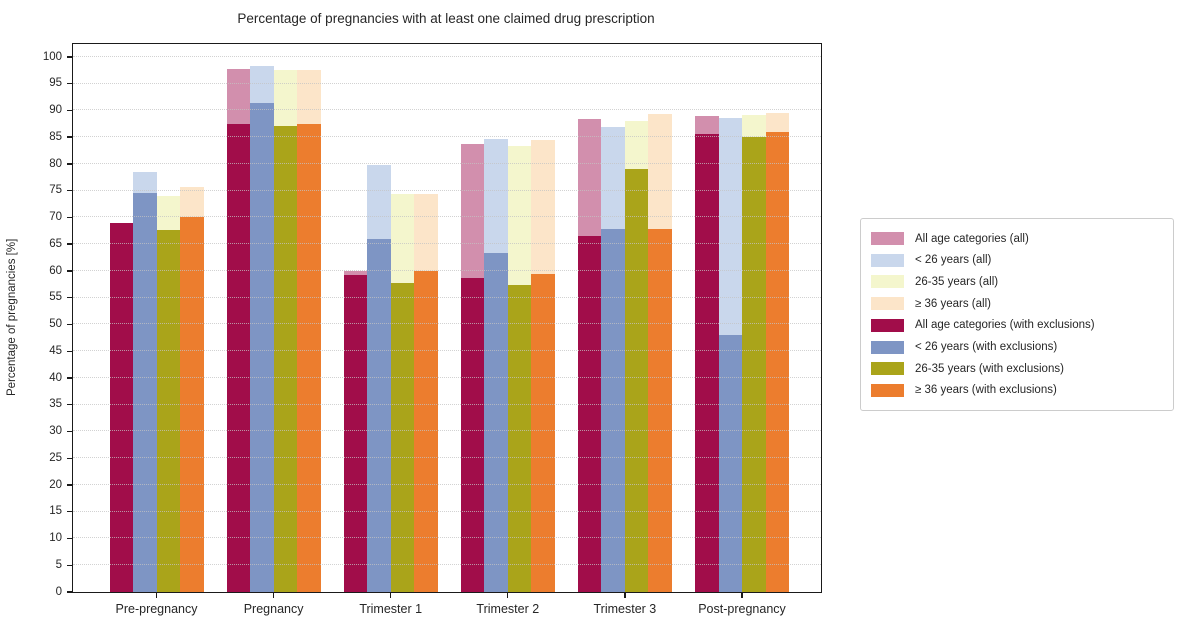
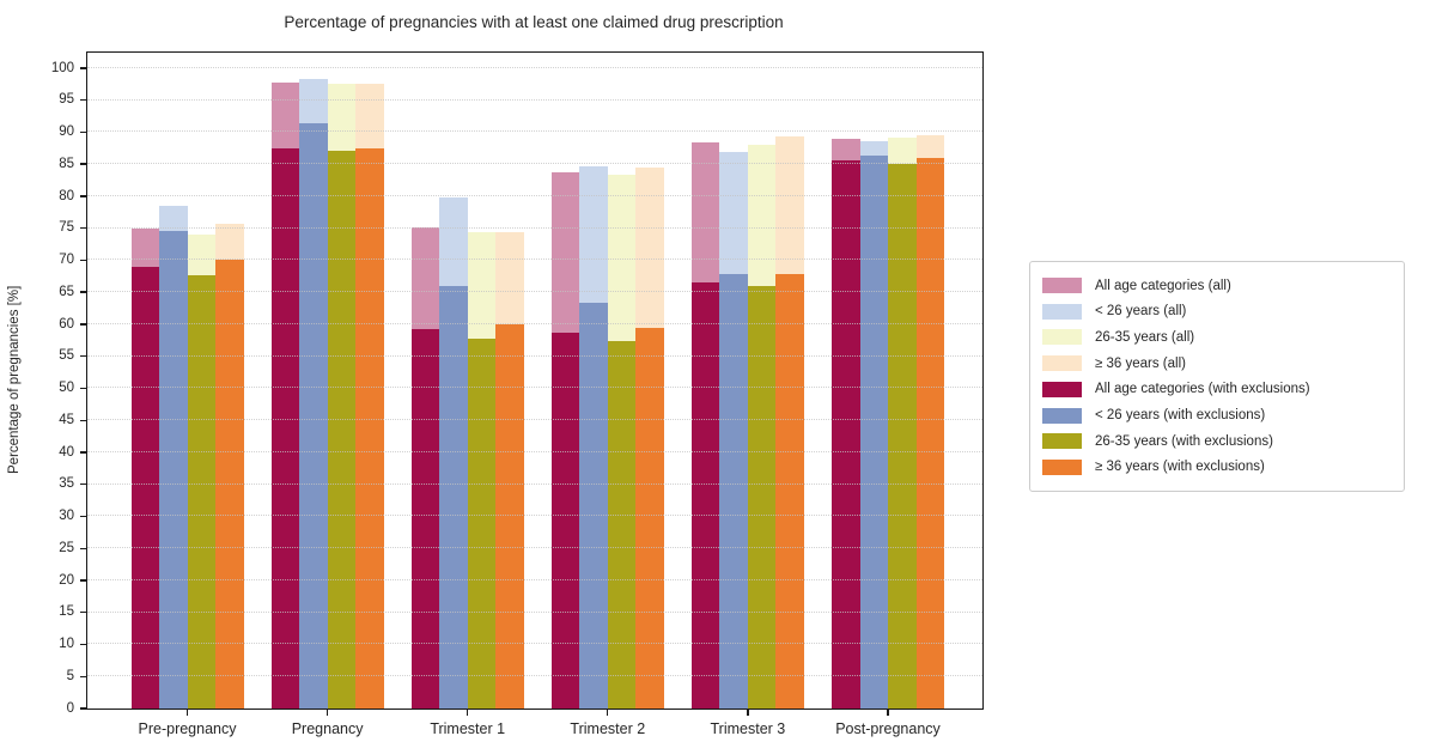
All age categories (all)/Pre-pregnancy: 52 -> 75
All age categories (all)/Trimester 1: 60 -> 75
26-35 years (with exclusions)/Trimester 3: 79 -> 66
< 26 years (with exclusions)/Post-pregnancy: 48 -> 86
